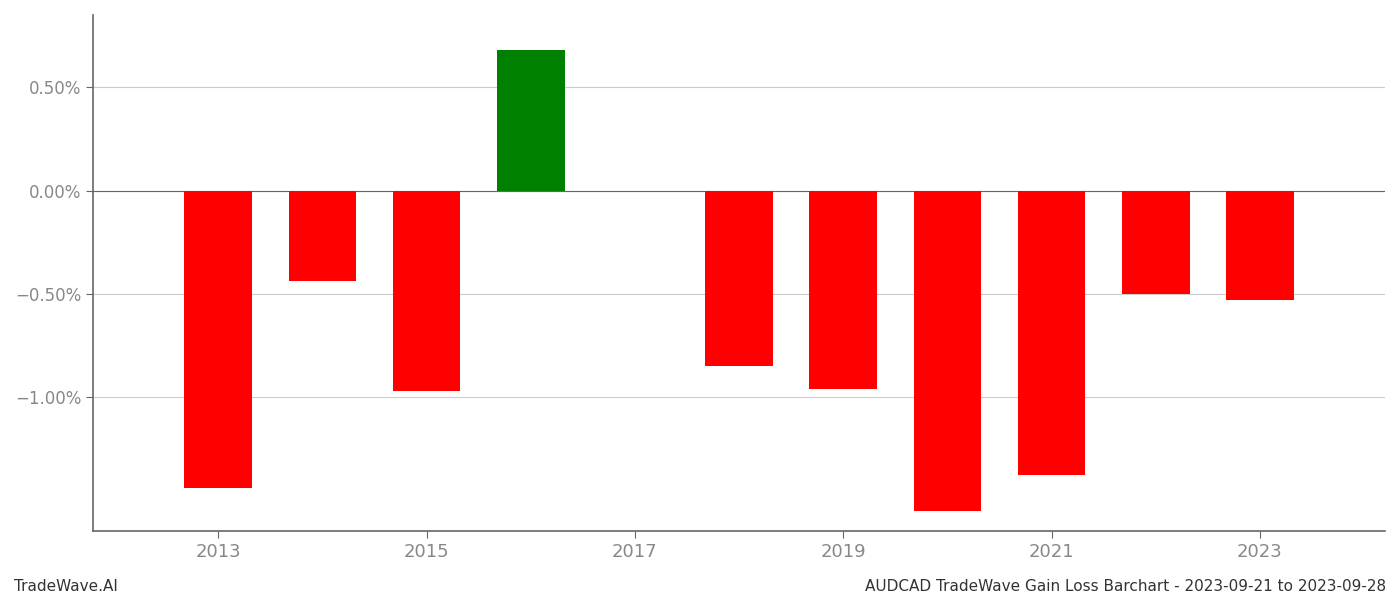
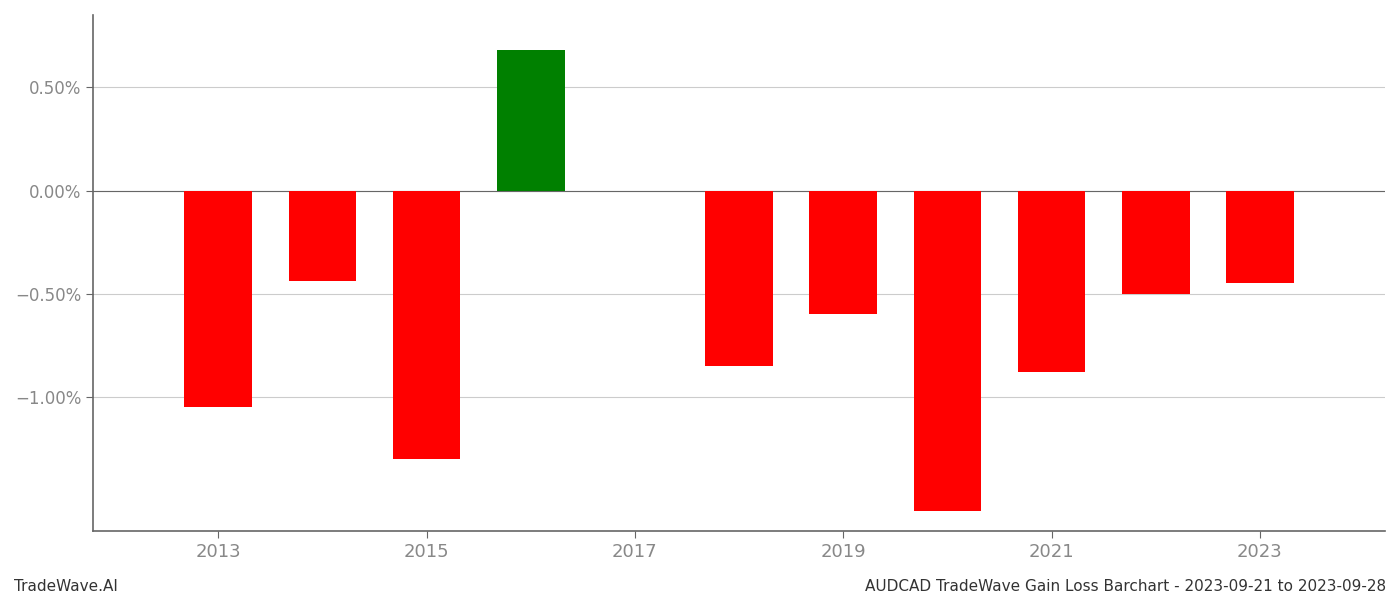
2013: -1.44% -> -1.05%
2015: -0.97% -> -1.30%
2019: -0.96% -> -0.60%
2021: -1.38% -> -0.88%
2023: -0.53% -> -0.45%
